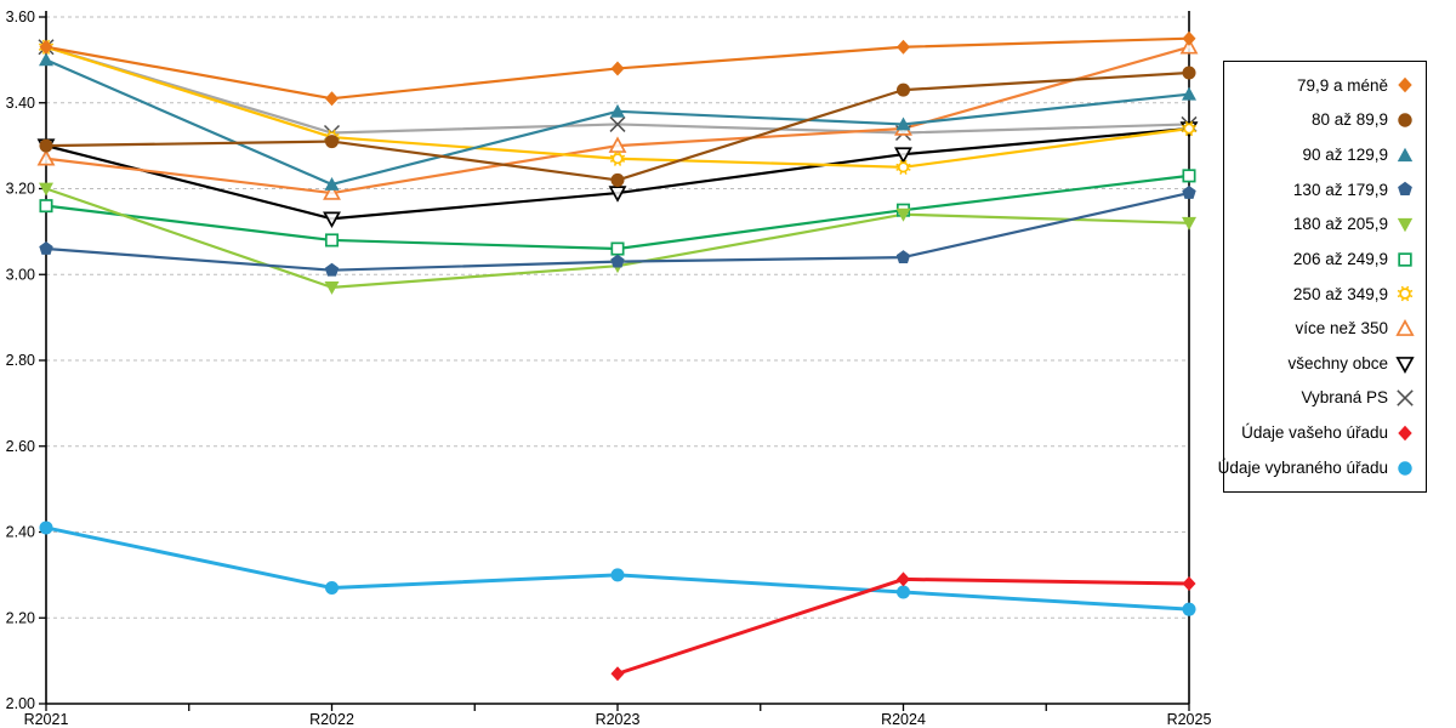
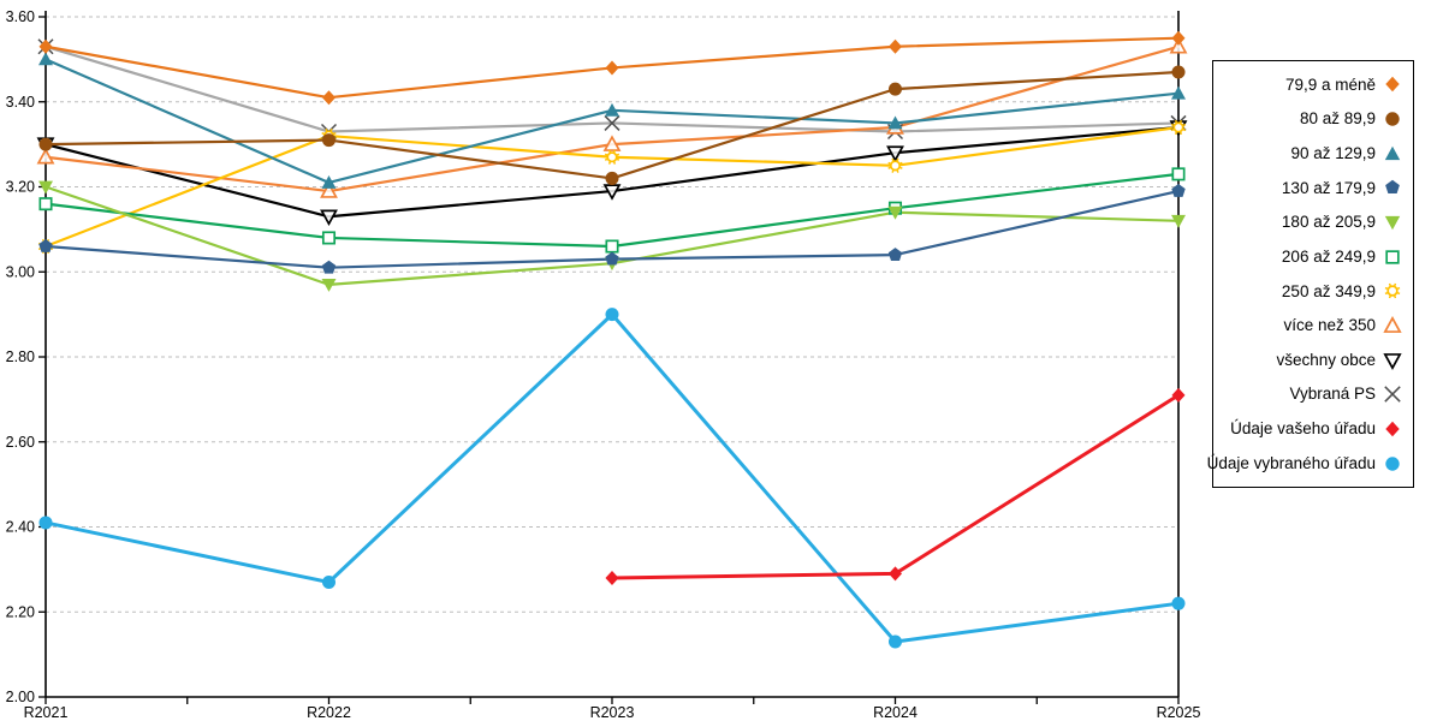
250 až 349,9/R2021: 3.53 -> 3.06
Údaje vašeho úřadu/R2023: 2.07 -> 2.28
Údaje vybraného úřadu/R2023: 2.30 -> 2.90
Údaje vybraného úřadu/R2024: 2.26 -> 2.13
Údaje vašeho úřadu/R2025: 2.28 -> 2.71
